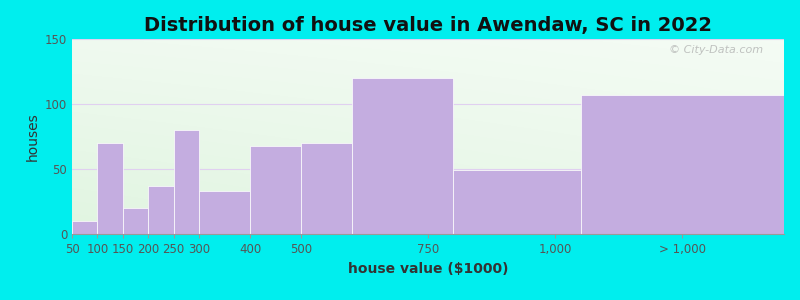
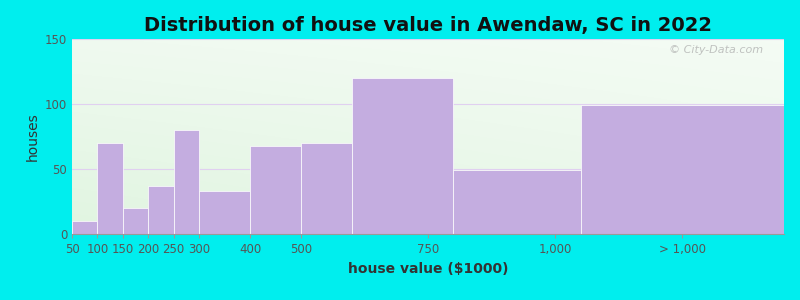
> 1,000: 107 -> 99
